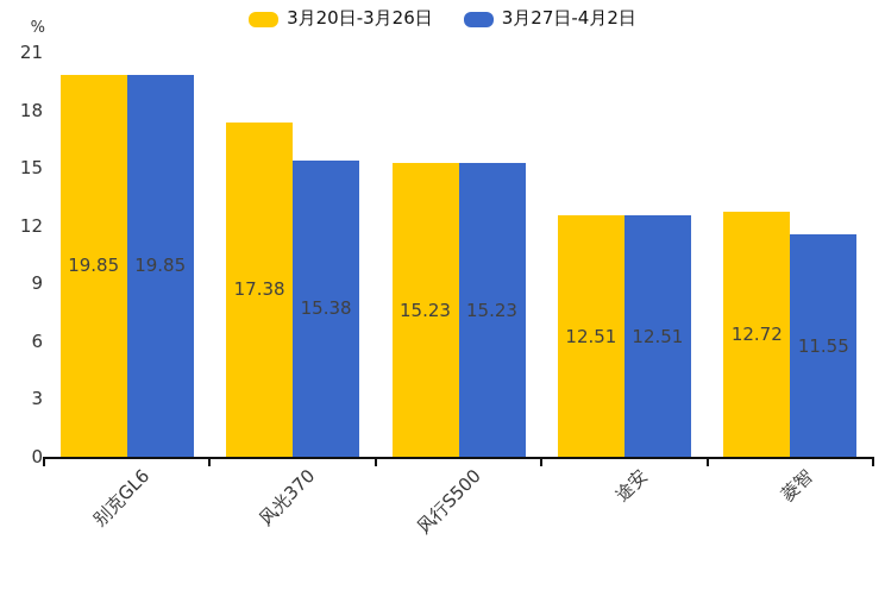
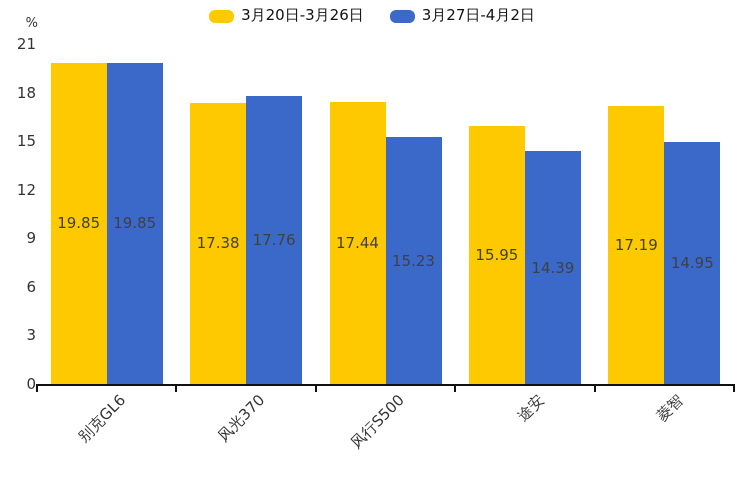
3月27日-4月2日/风光370: 15.38 -> 17.76
3月20日-3月26日/风行S500: 15.23 -> 17.44
3月20日-3月26日/途安: 12.51 -> 15.95
3月27日-4月2日/途安: 12.51 -> 14.39
3月20日-3月26日/菱智: 12.72 -> 17.19
3月27日-4月2日/菱智: 11.55 -> 14.95
